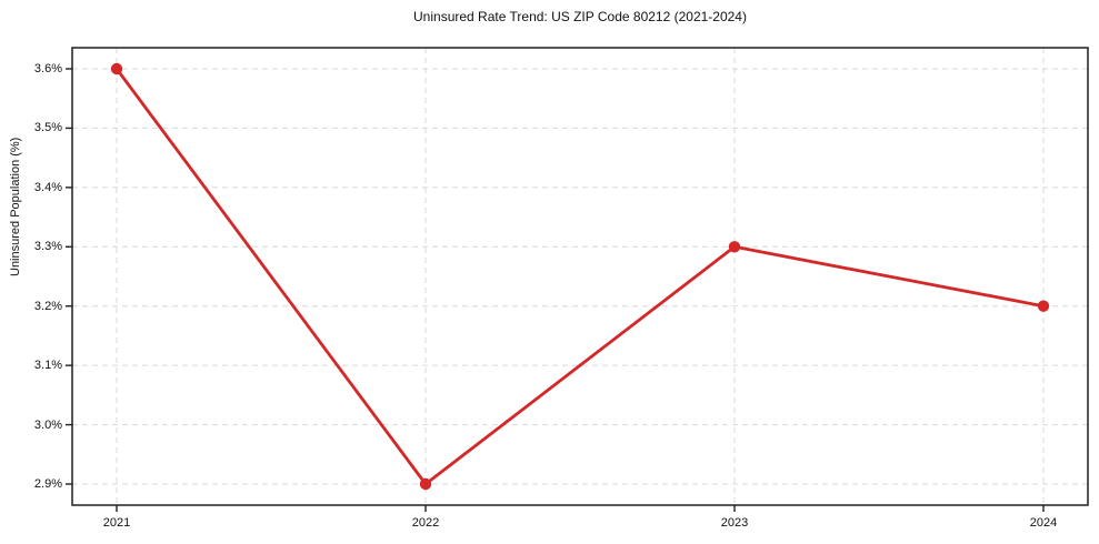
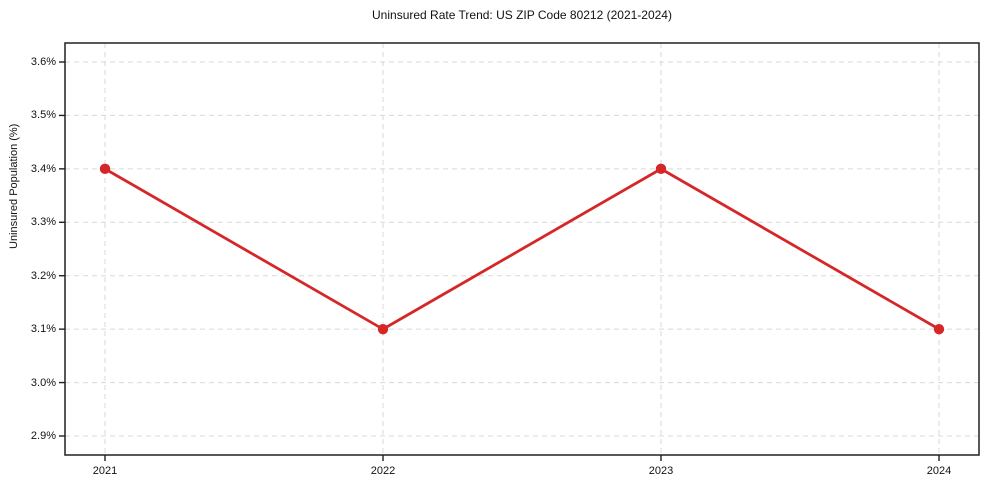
2021: 3.6% -> 3.4%
2022: 2.9% -> 3.1%
2023: 3.3% -> 3.4%
2024: 3.2% -> 3.1%
